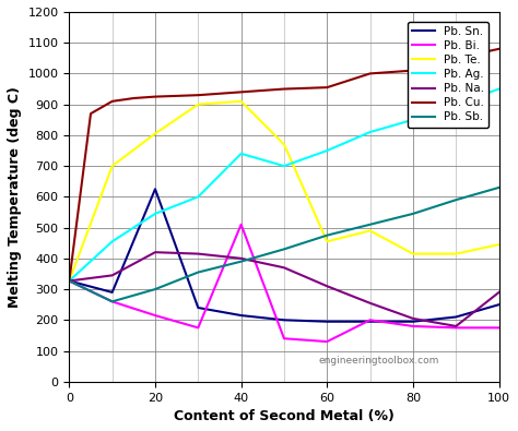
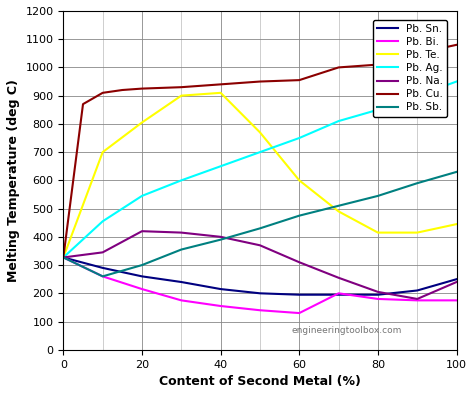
Pb. Sn./20: 625 -> 260
Pb. Bi./40: 510 -> 155
Pb. Ag./40: 740 -> 650
Pb. Te./60: 455 -> 600
Pb. Na./100: 290 -> 240
